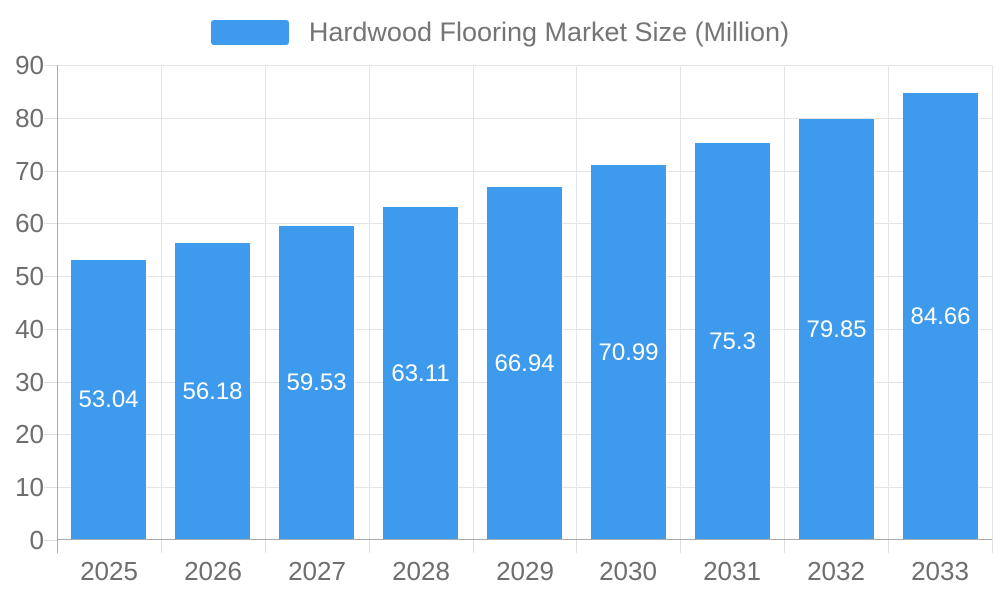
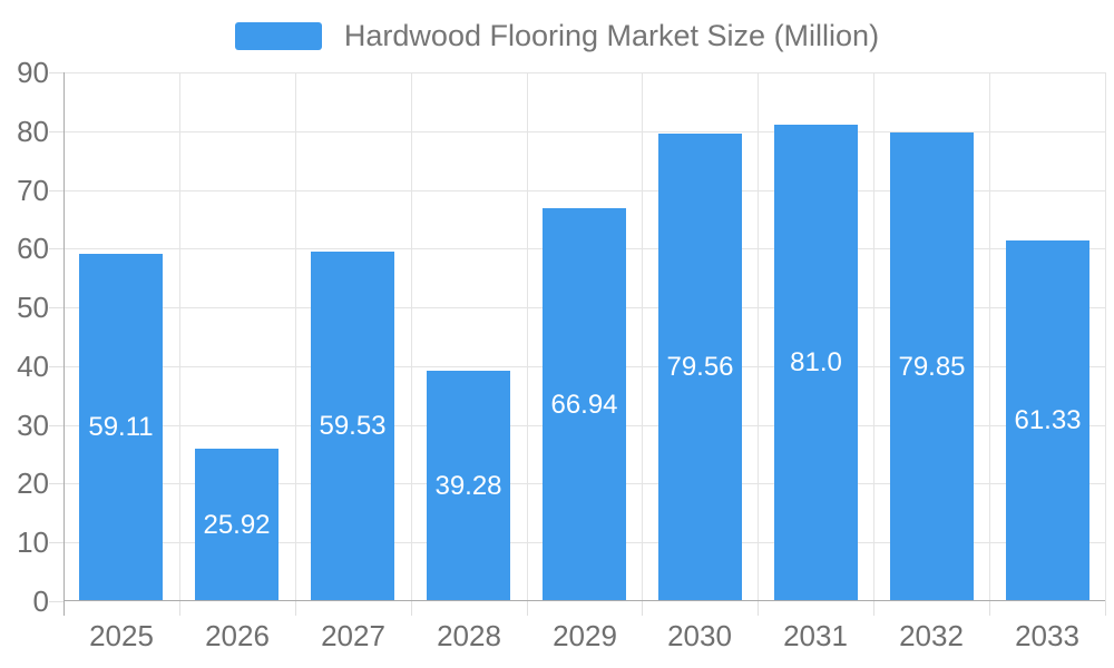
2025: 53.04 -> 59.11
2026: 56.18 -> 25.92
2028: 63.11 -> 39.28
2030: 70.99 -> 79.56
2031: 75.3 -> 81.0
2033: 84.66 -> 61.33
